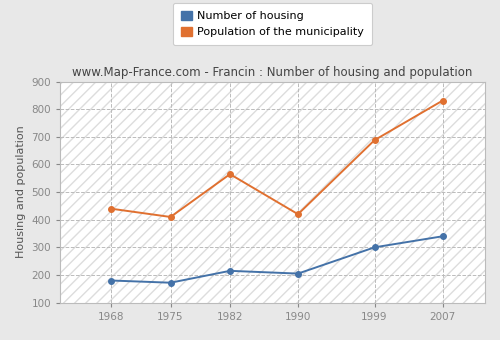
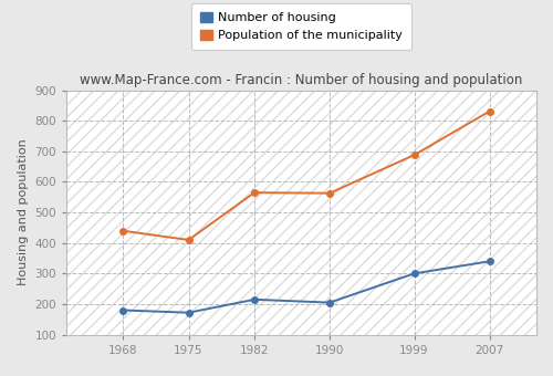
Population of the municipality/1990: 420 -> 563
